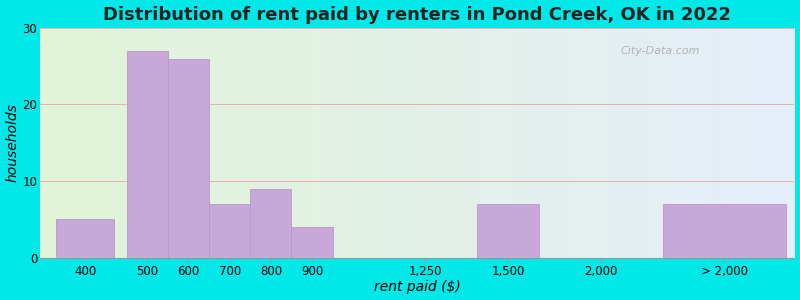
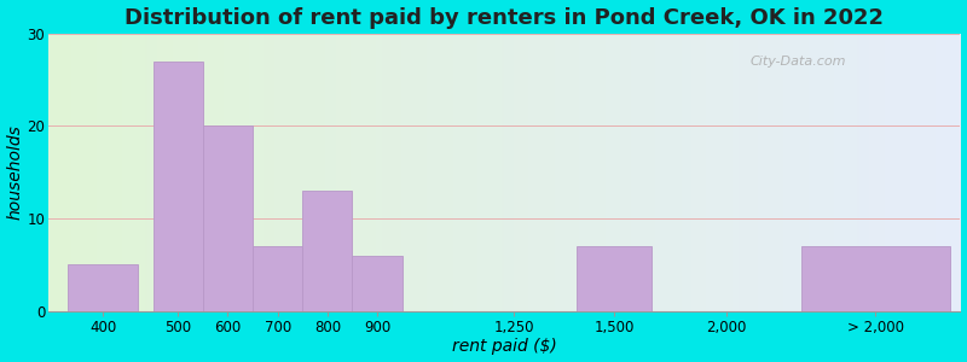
600: 26 -> 20
800: 9 -> 13
900: 4 -> 6
